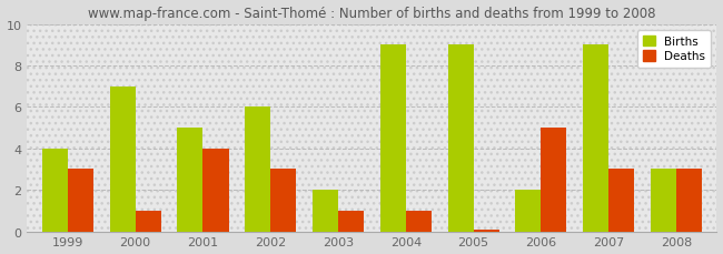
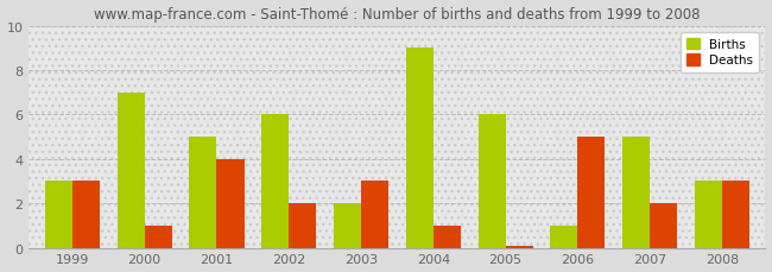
Births/1999: 4 -> 3
Deaths/2002: 3.0 -> 2.0
Deaths/2003: 1.0 -> 3.0
Births/2005: 9 -> 6
Births/2006: 2 -> 1
Births/2007: 9 -> 5
Deaths/2007: 3.0 -> 2.0
